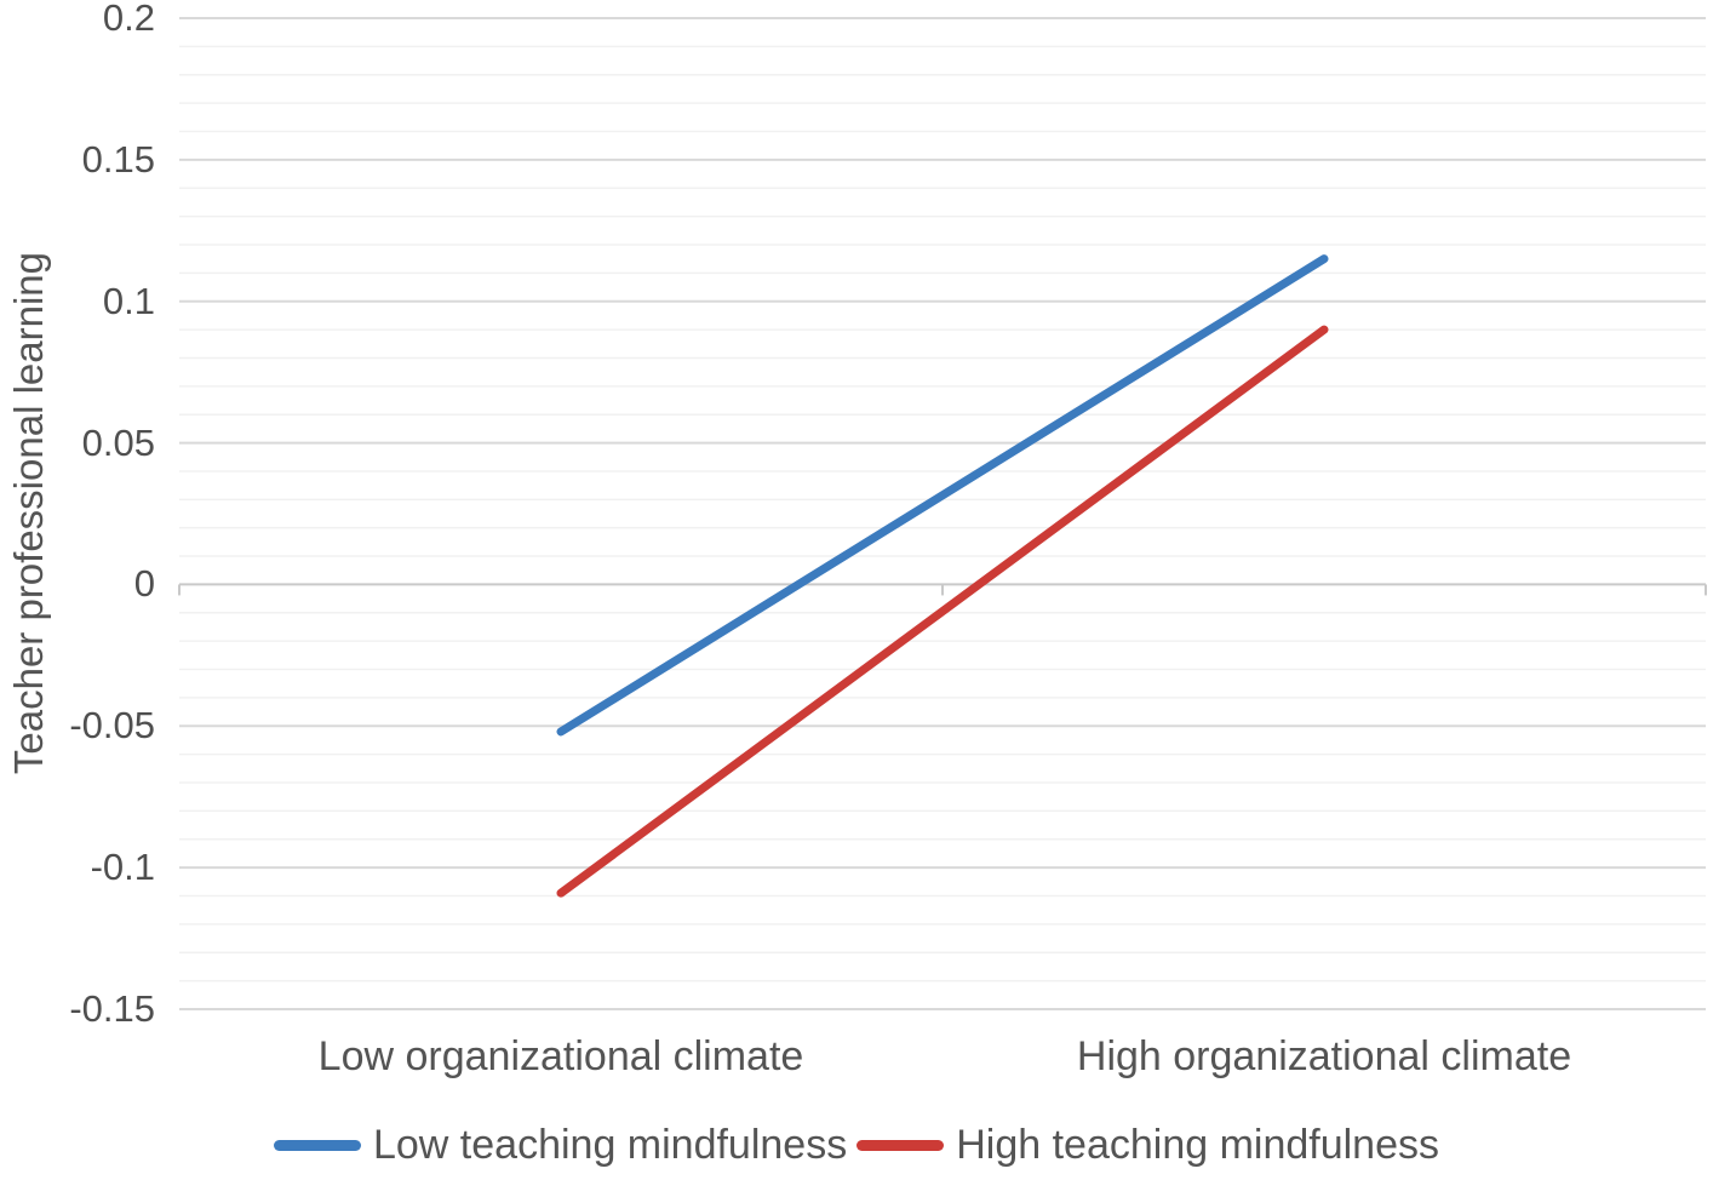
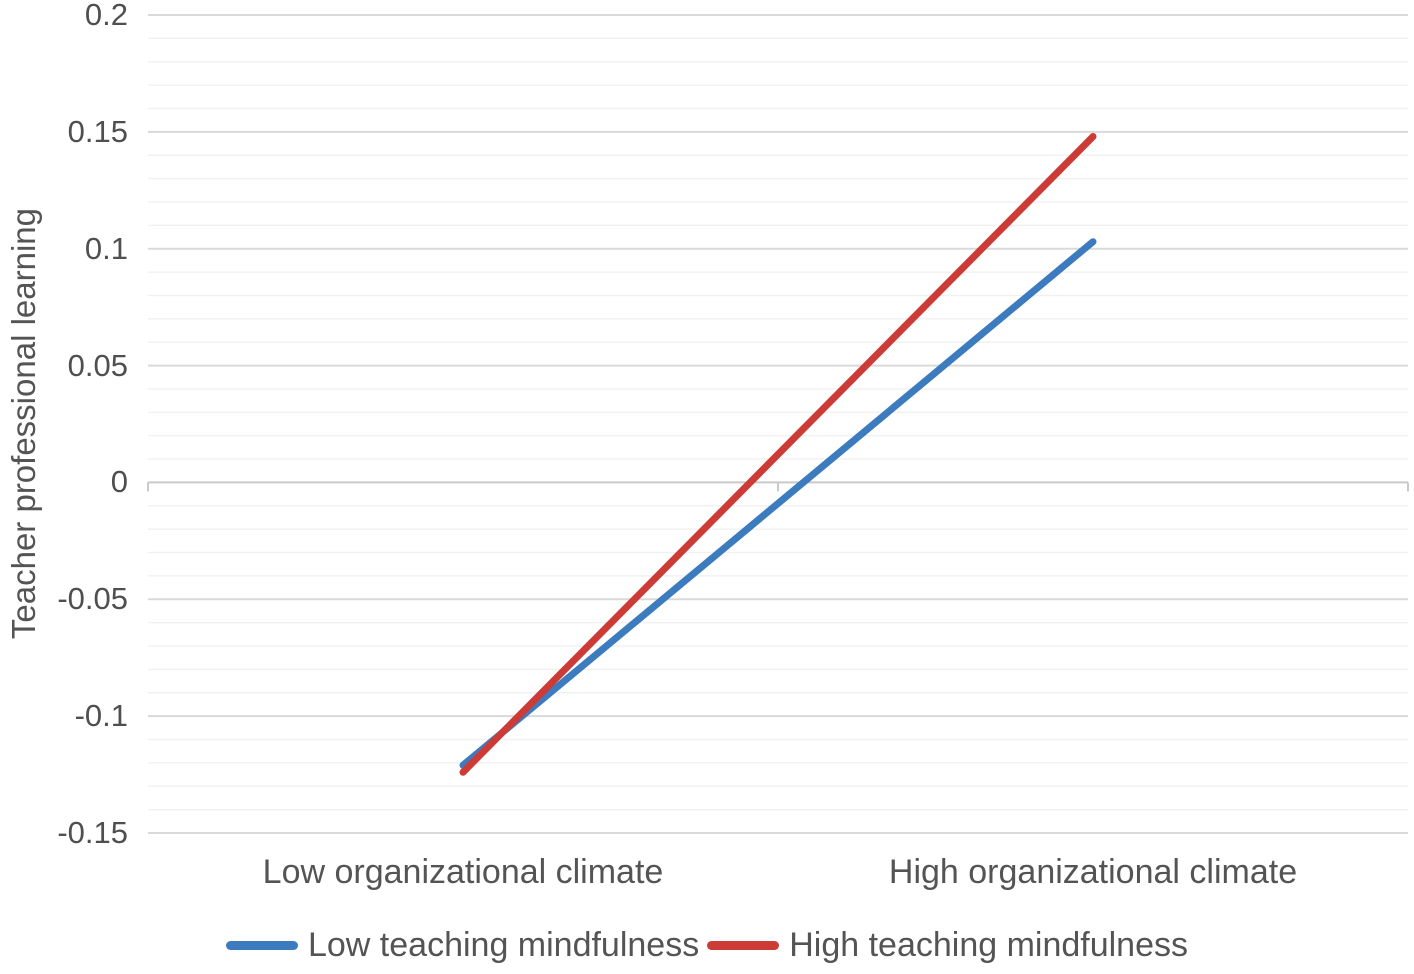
Low teaching mindfulness/Low organizational climate: -0.052 -> -0.121
High teaching mindfulness/Low organizational climate: -0.109 -> -0.124
Low teaching mindfulness/High organizational climate: 0.115 -> 0.103
High teaching mindfulness/High organizational climate: 0.090 -> 0.148
